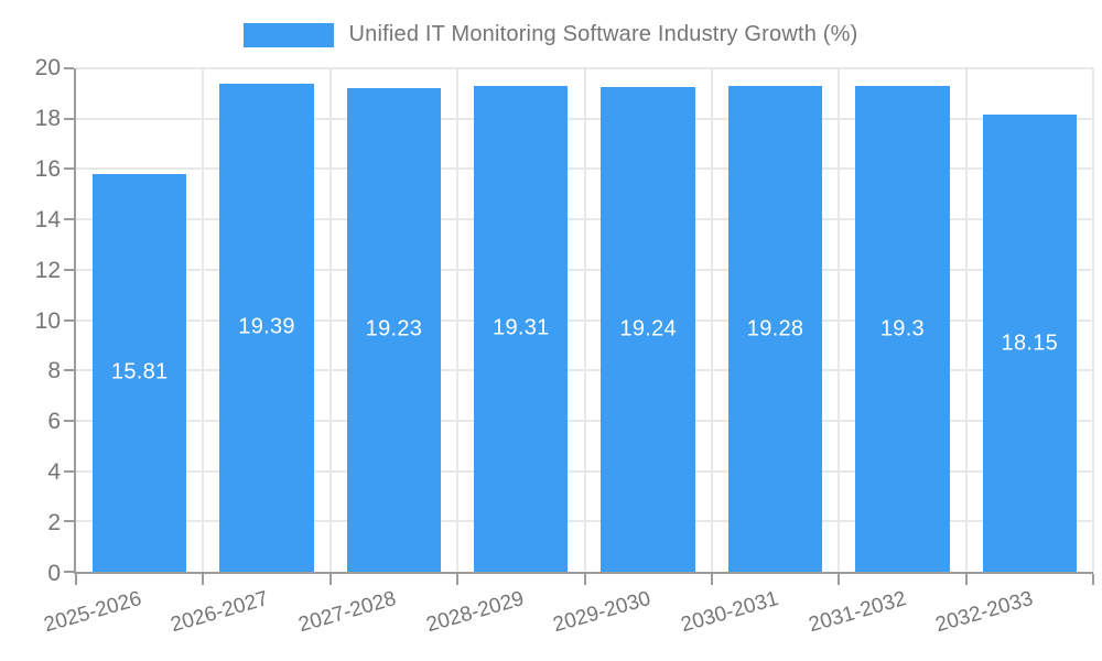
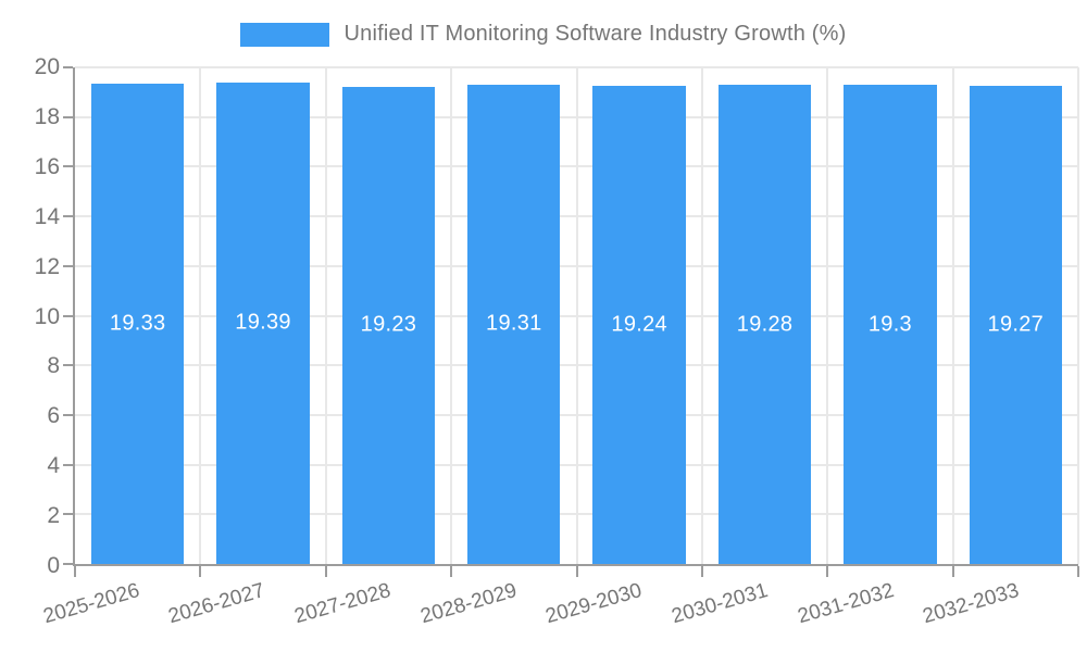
2025-2026: 15.81 -> 19.33
2032-2033: 18.15 -> 19.27
